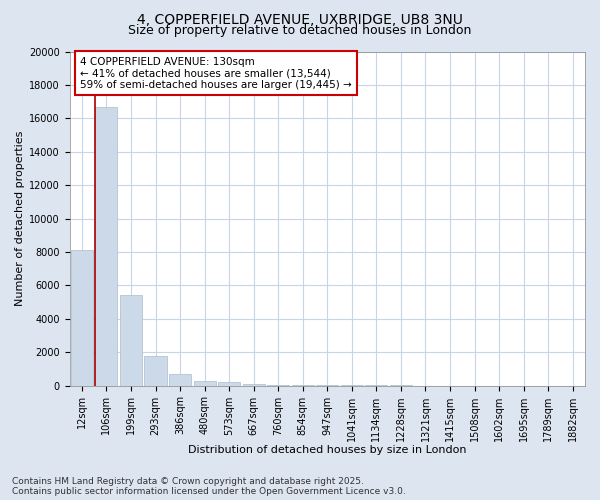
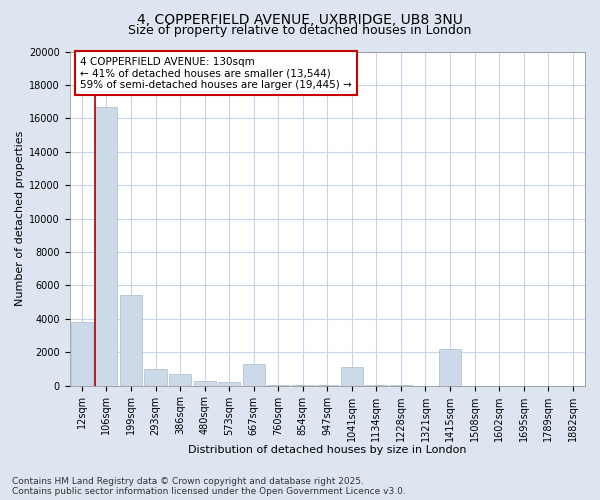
12sqm: 8100 -> 3800
293sqm: 1800 -> 1000
667sqm: 100 -> 1300
1041sqm: 0 -> 1100
1415sqm: 0 -> 2200
